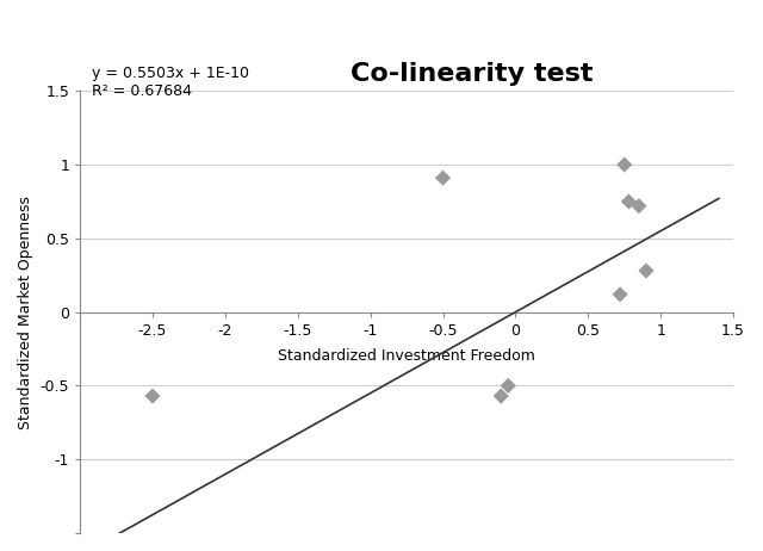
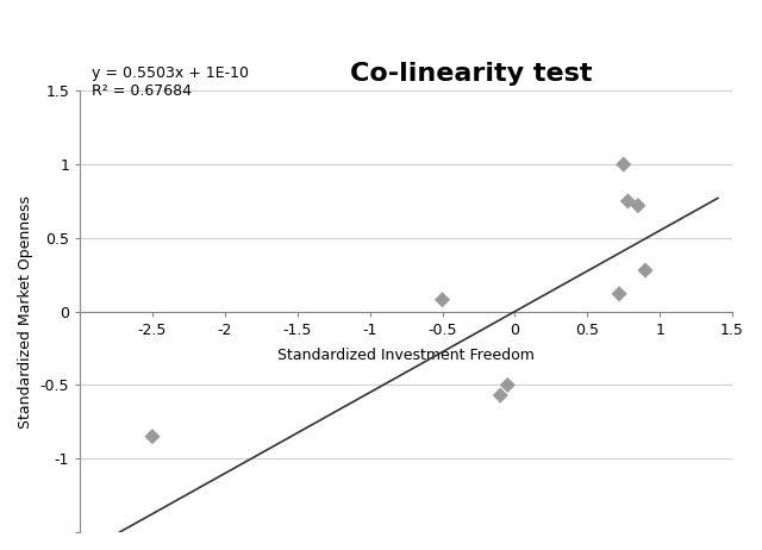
-2.5: -0.57 -> -0.85
-0.5: 0.91 -> 0.08
